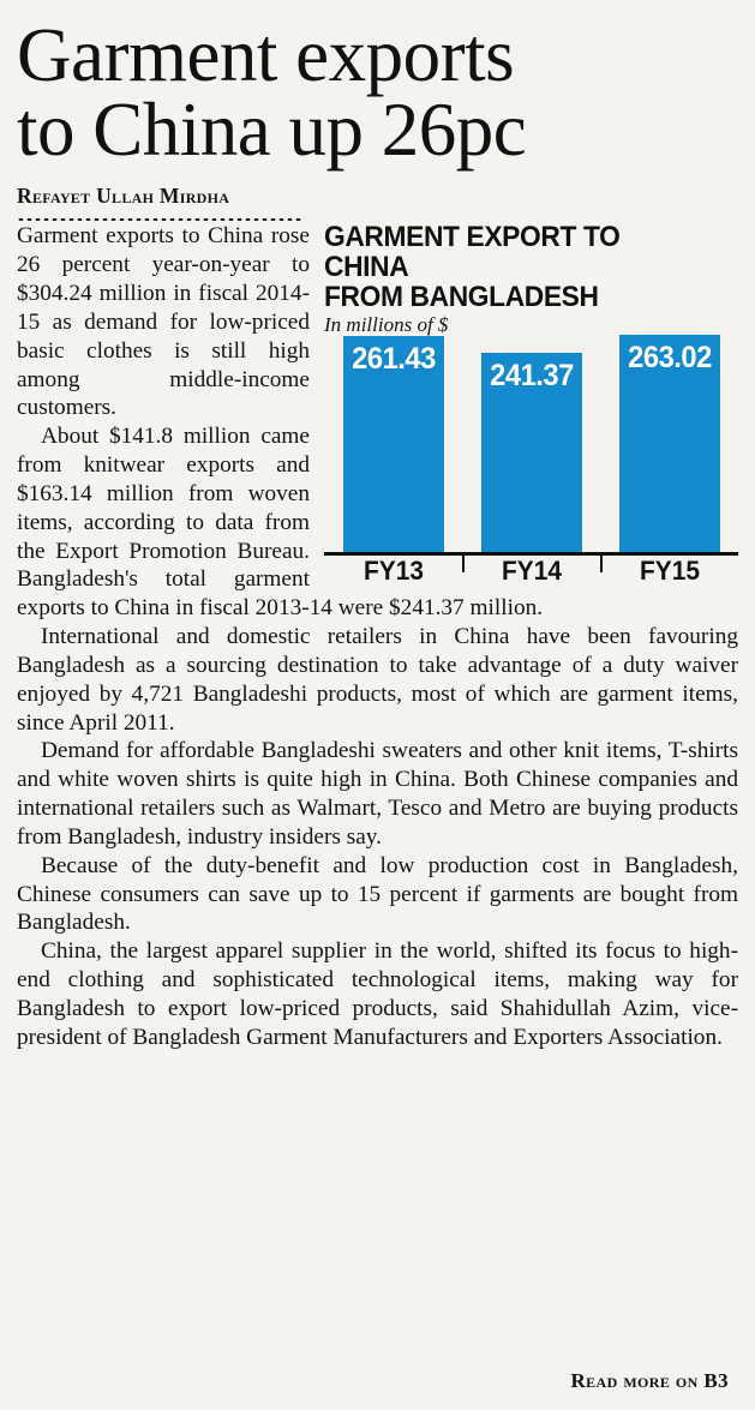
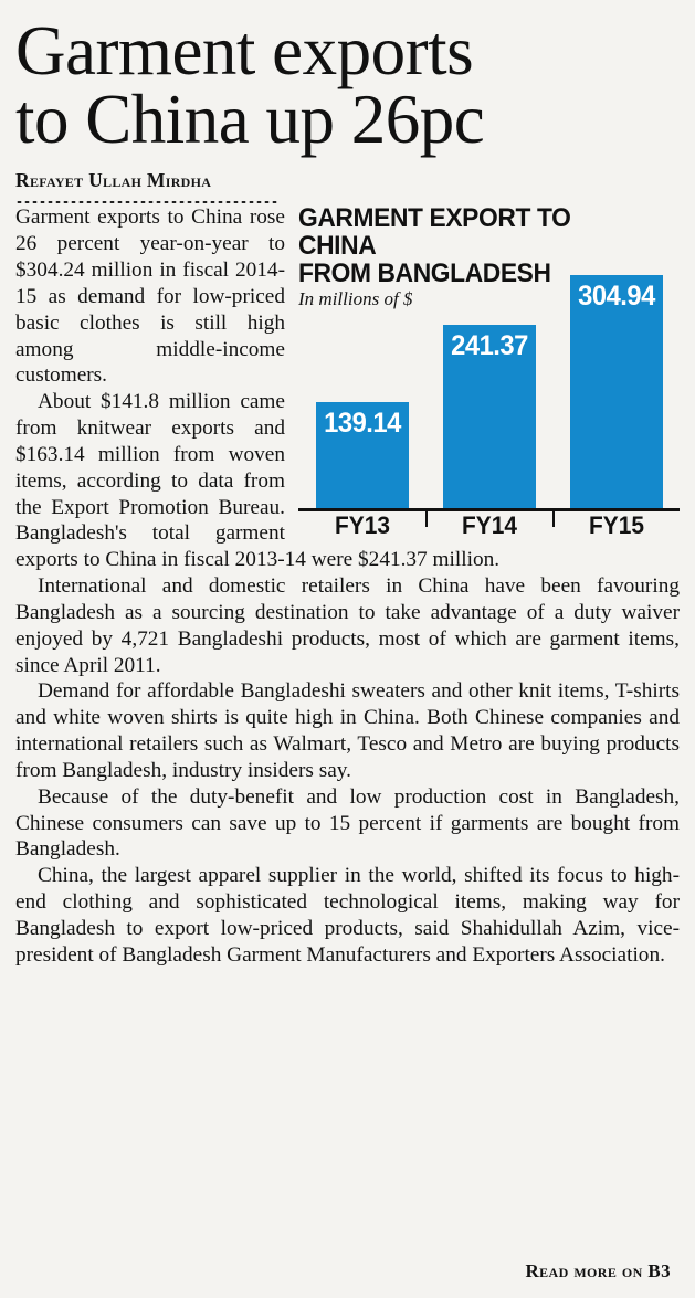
FY13: 261.43 -> 139.14
FY15: 263.02 -> 304.94
